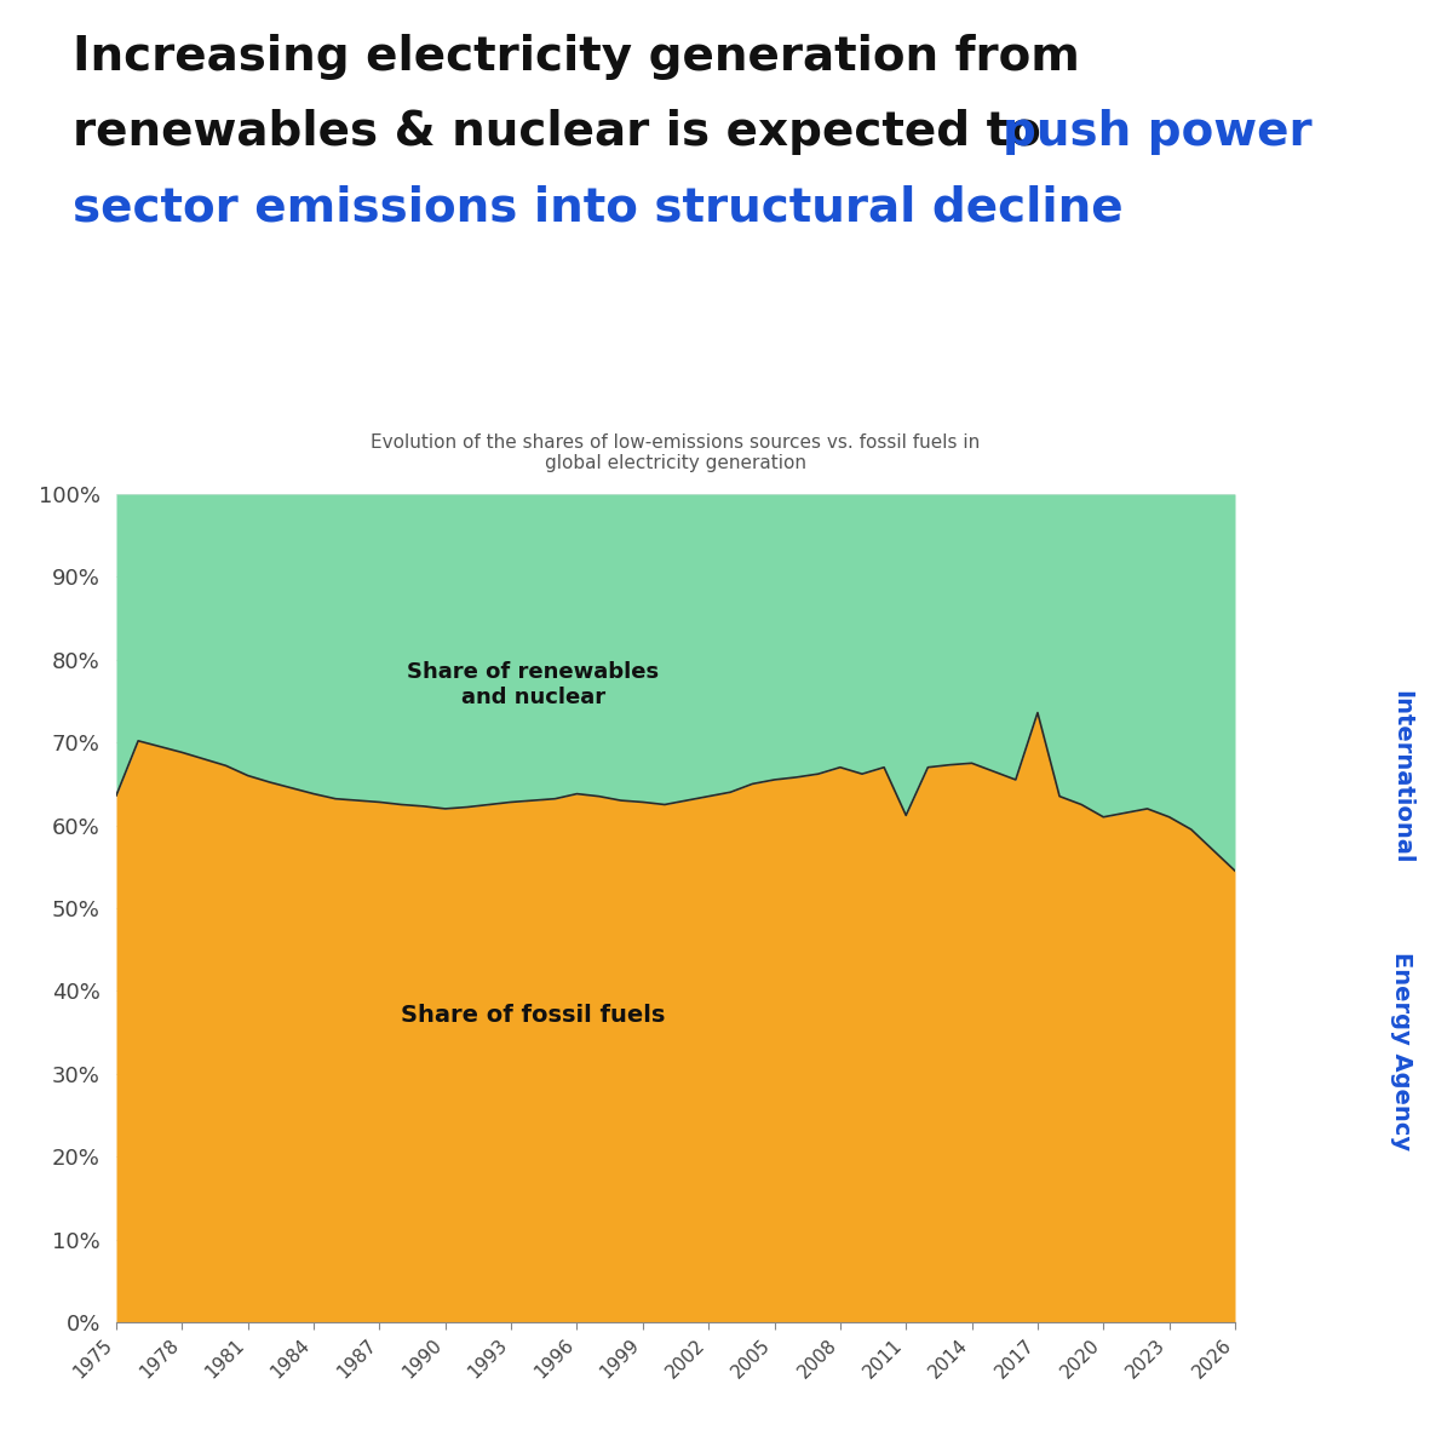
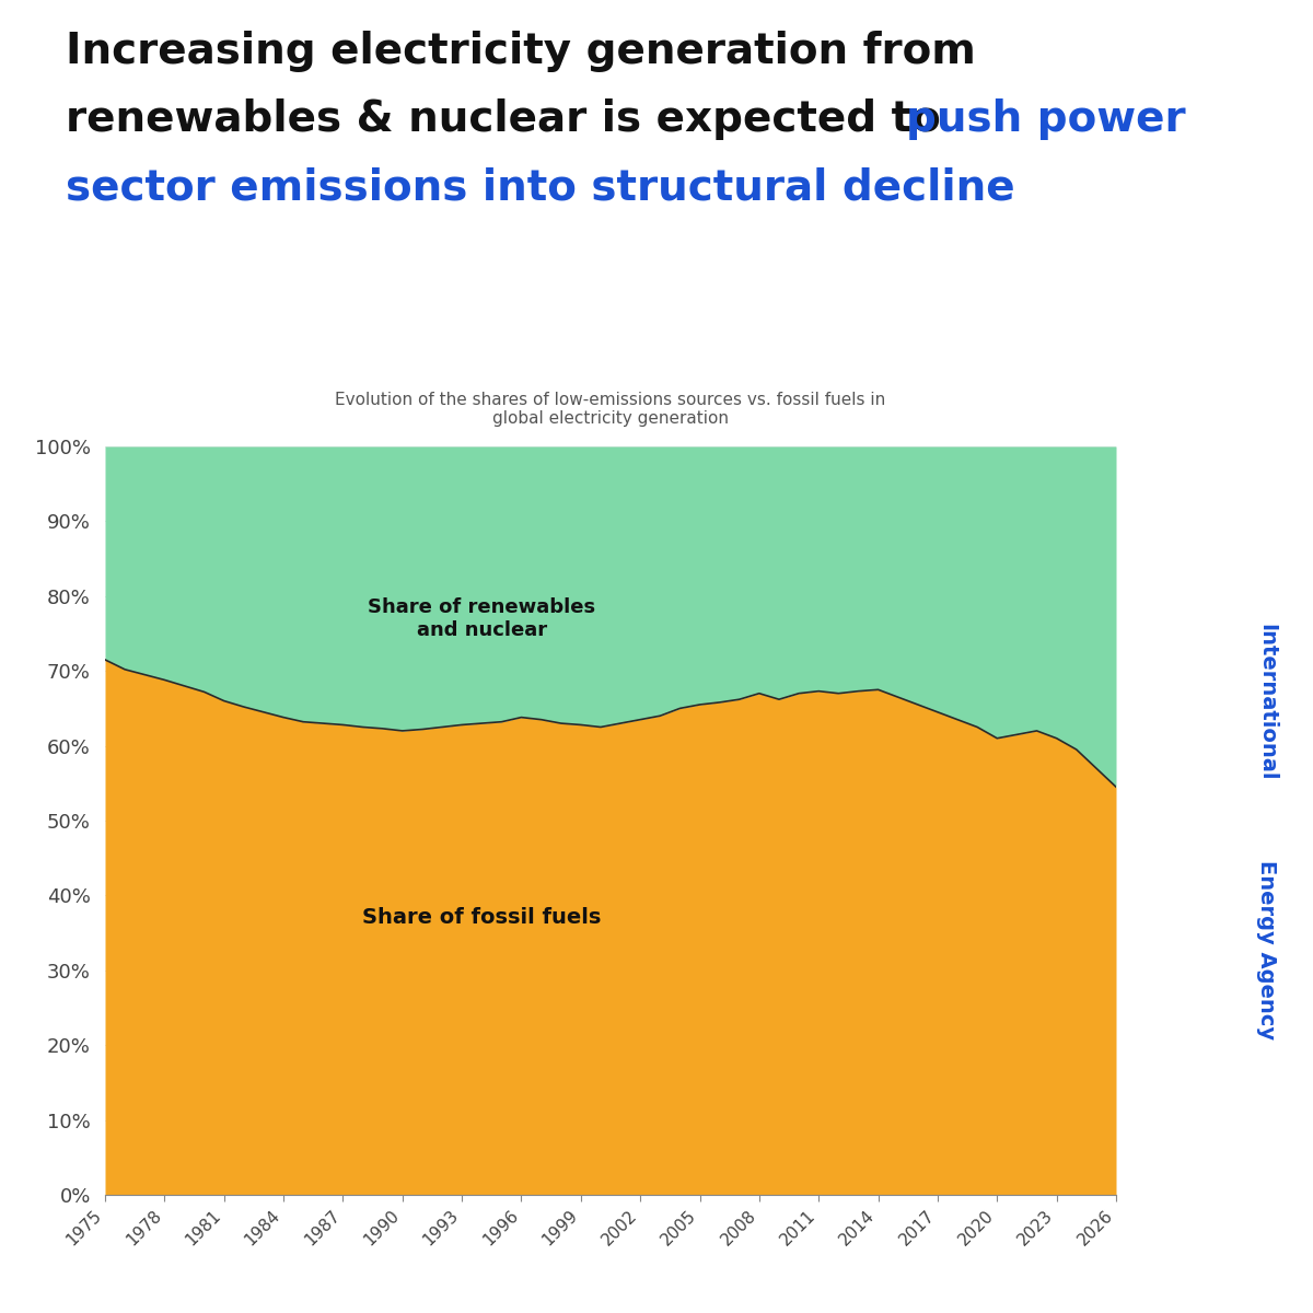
1975: 63.6% -> 71.5%
2011: 61.2% -> 67.3%
2017: 73.6% -> 64.5%
